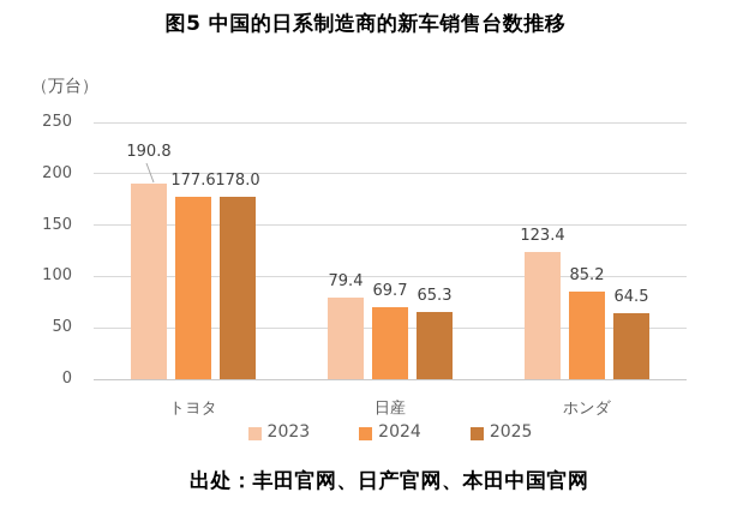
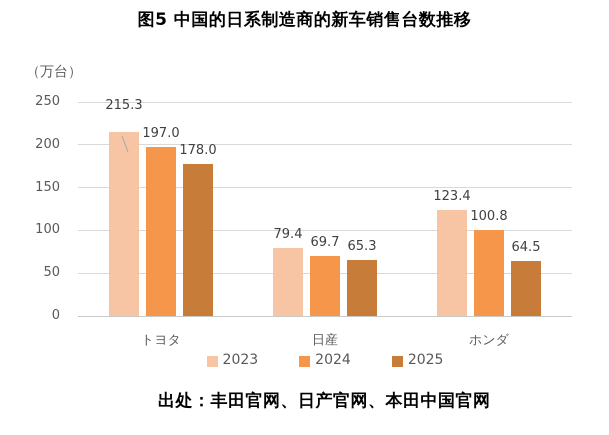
2023/トヨタ: 190.8 -> 215.3
2024/トヨタ: 177.6 -> 197.0
2024/ホンダ: 85.2 -> 100.8
